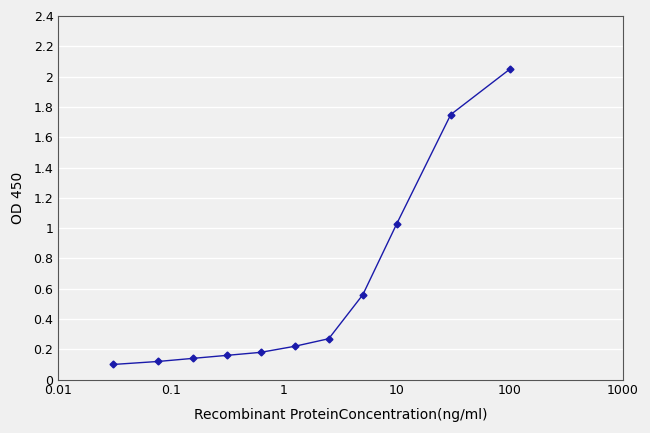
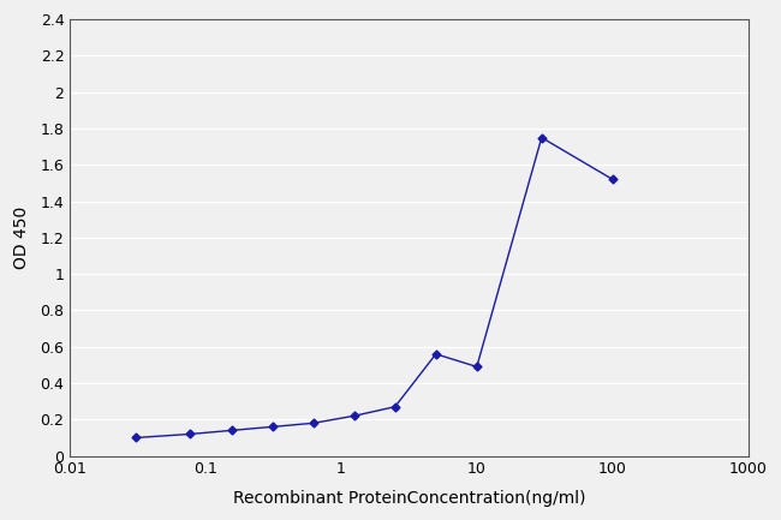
10: 1.03 -> 0.49
100: 2.05 -> 1.52
